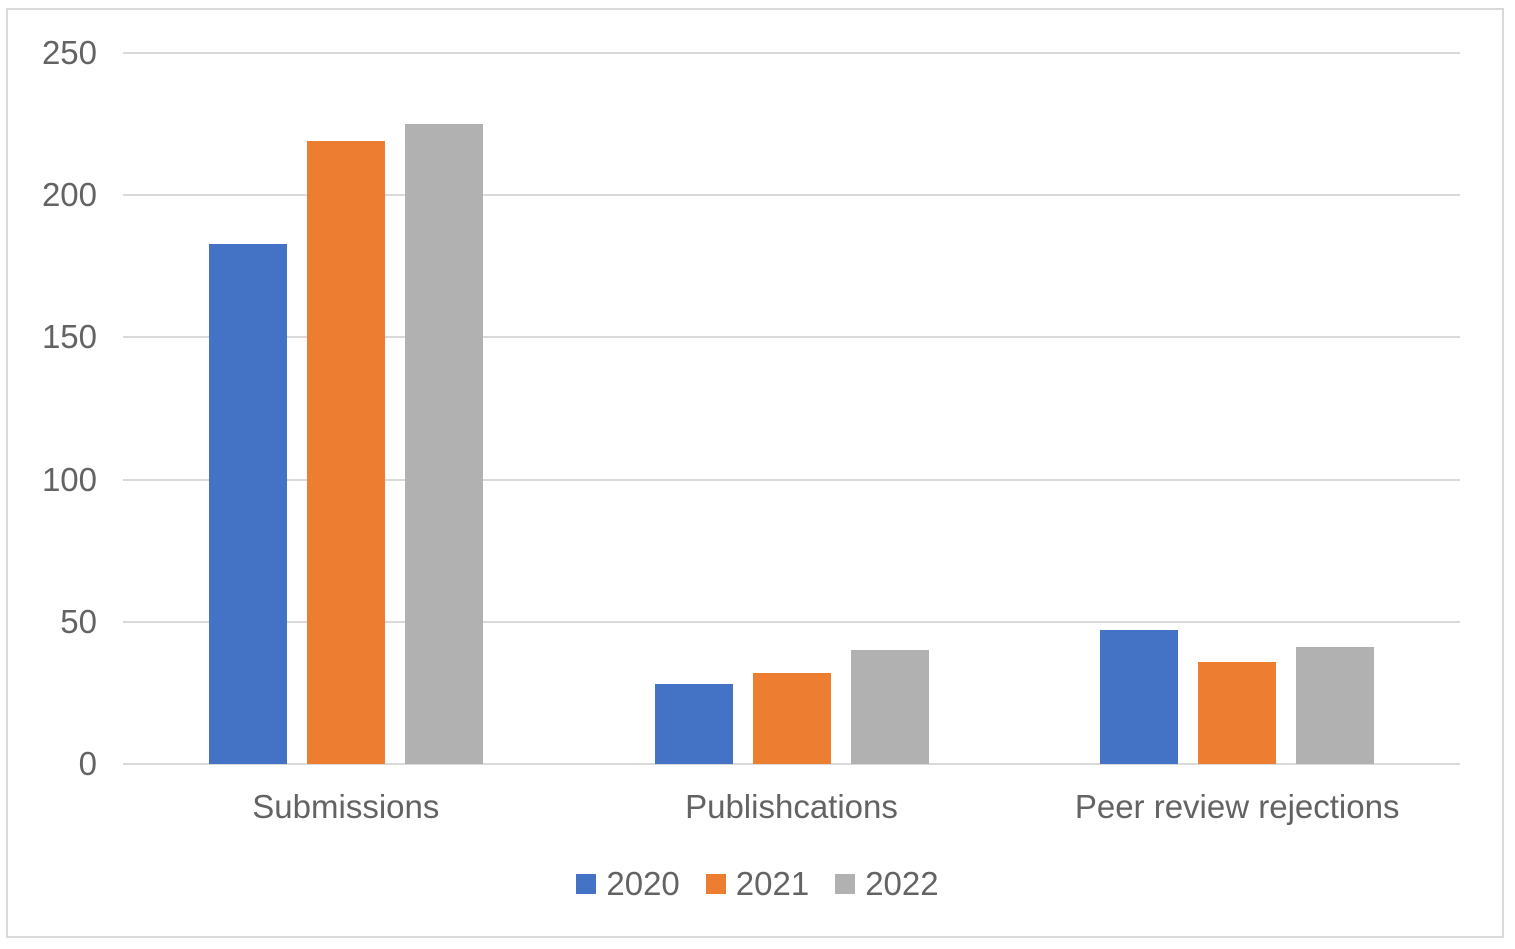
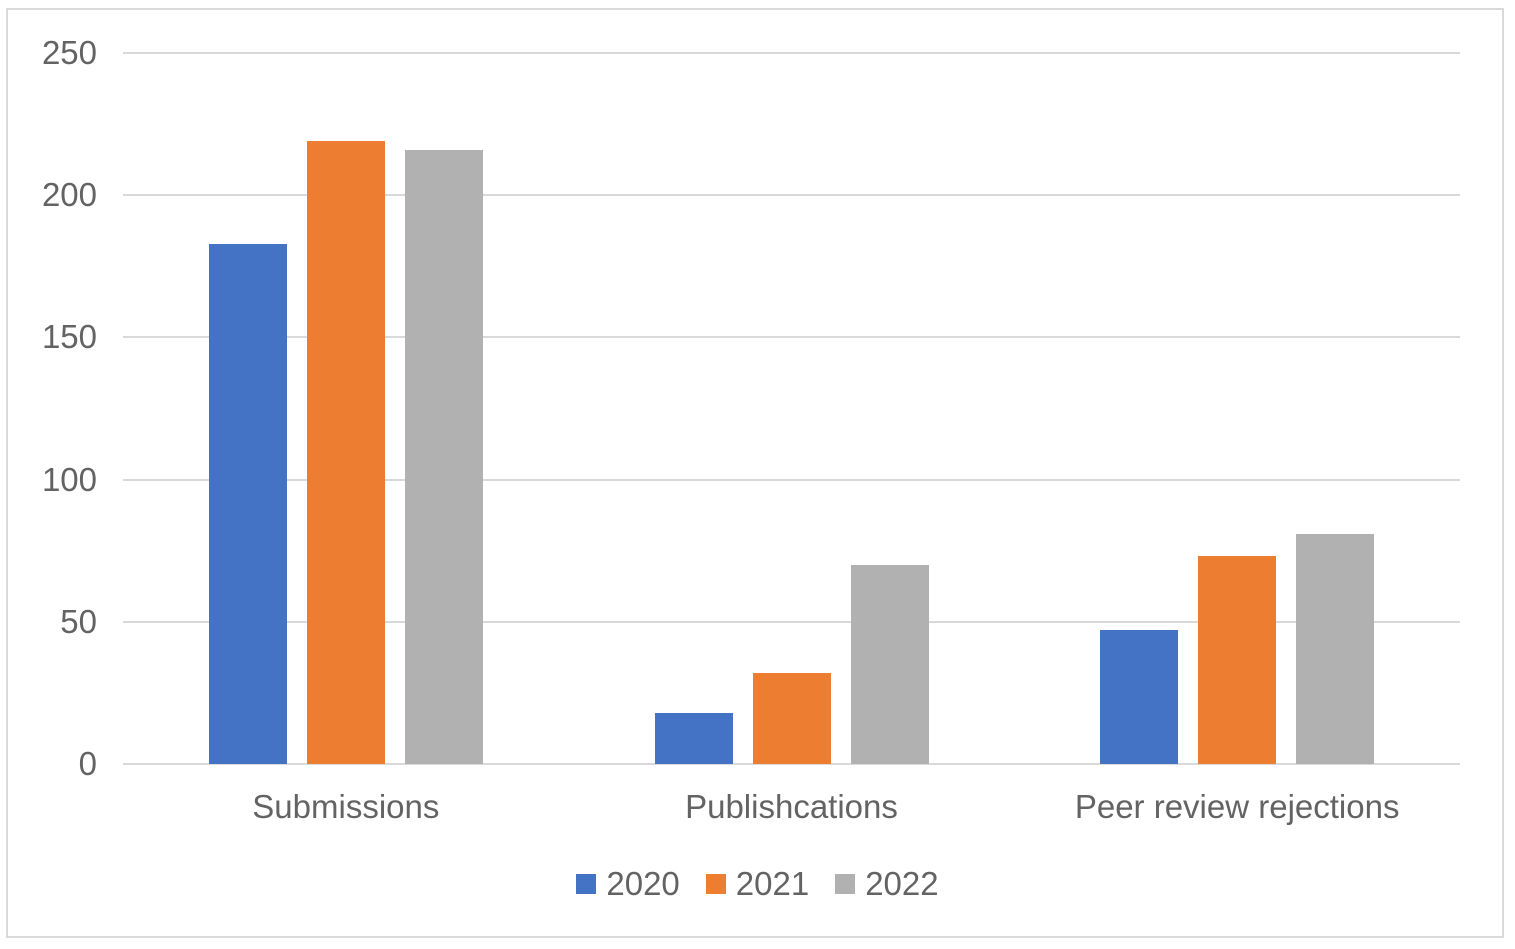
2022/Submissions: 225 -> 216
2020/Publishcations: 28 -> 18
2022/Publishcations: 40 -> 70
2021/Peer review rejections: 36 -> 73
2022/Peer review rejections: 41 -> 81
